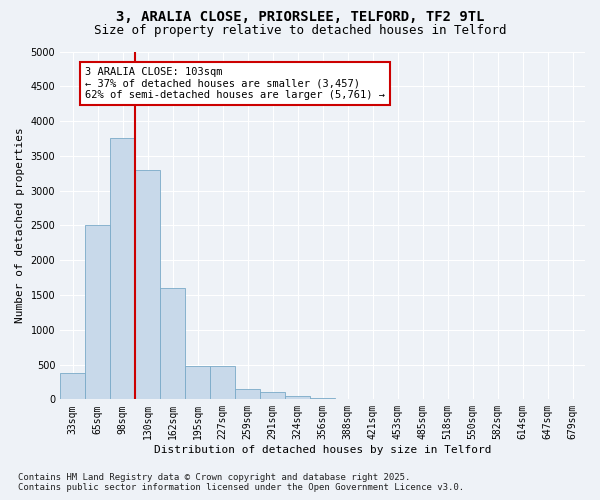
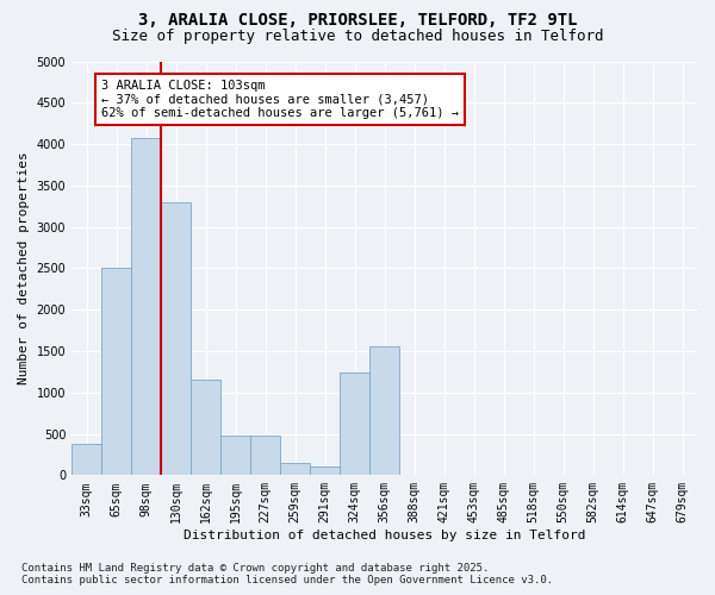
98sqm: 3750 -> 4080
162sqm: 1600 -> 1160
324sqm: 50 -> 1240
356sqm: 20 -> 1560
